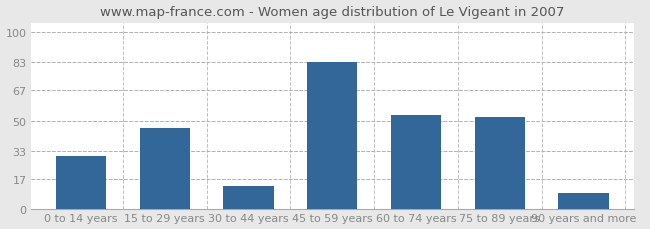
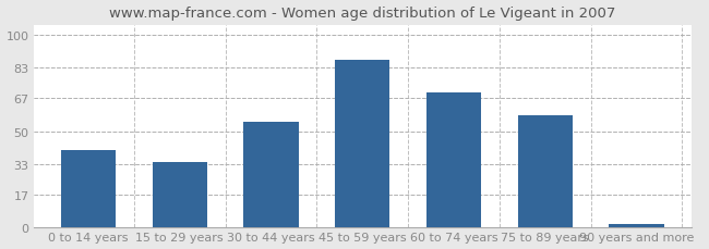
0 to 14 years: 30 -> 40
15 to 29 years: 46 -> 34
30 to 44 years: 13 -> 55
45 to 59 years: 83 -> 87
60 to 74 years: 53 -> 70
75 to 89 years: 52 -> 58
90 years and more: 9 -> 2
